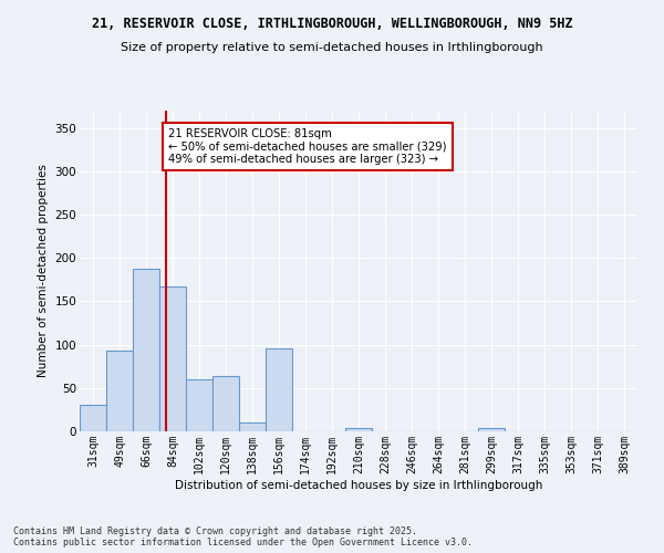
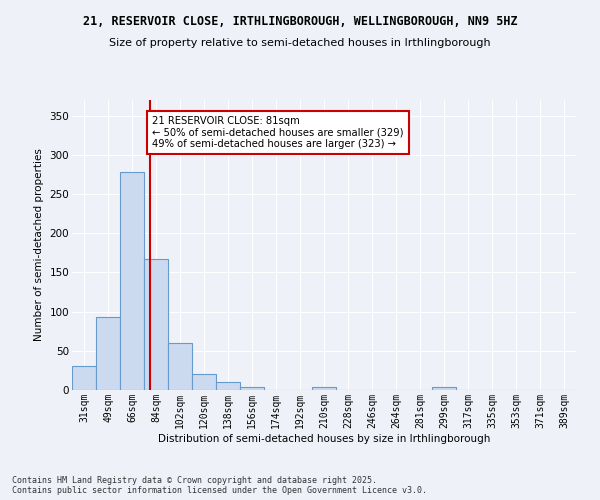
66sqm: 188 -> 278
120sqm: 64 -> 20
156sqm: 96 -> 4
